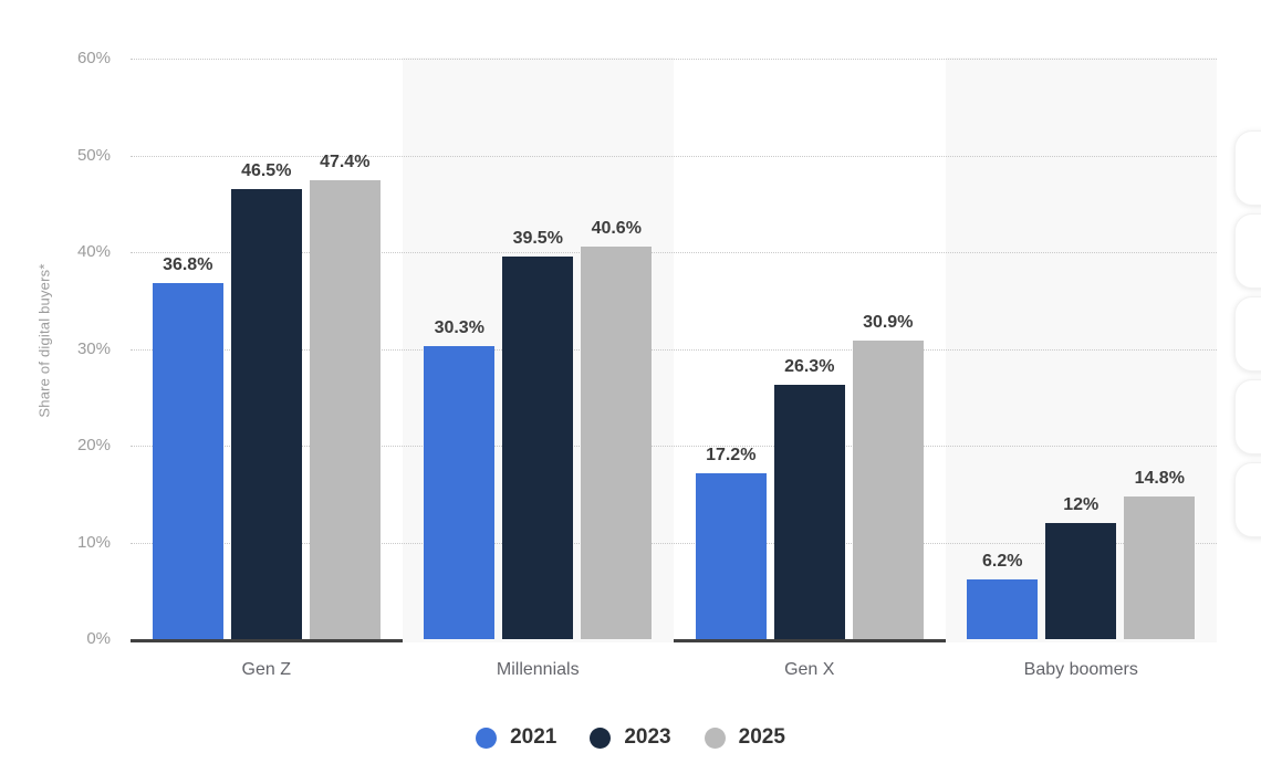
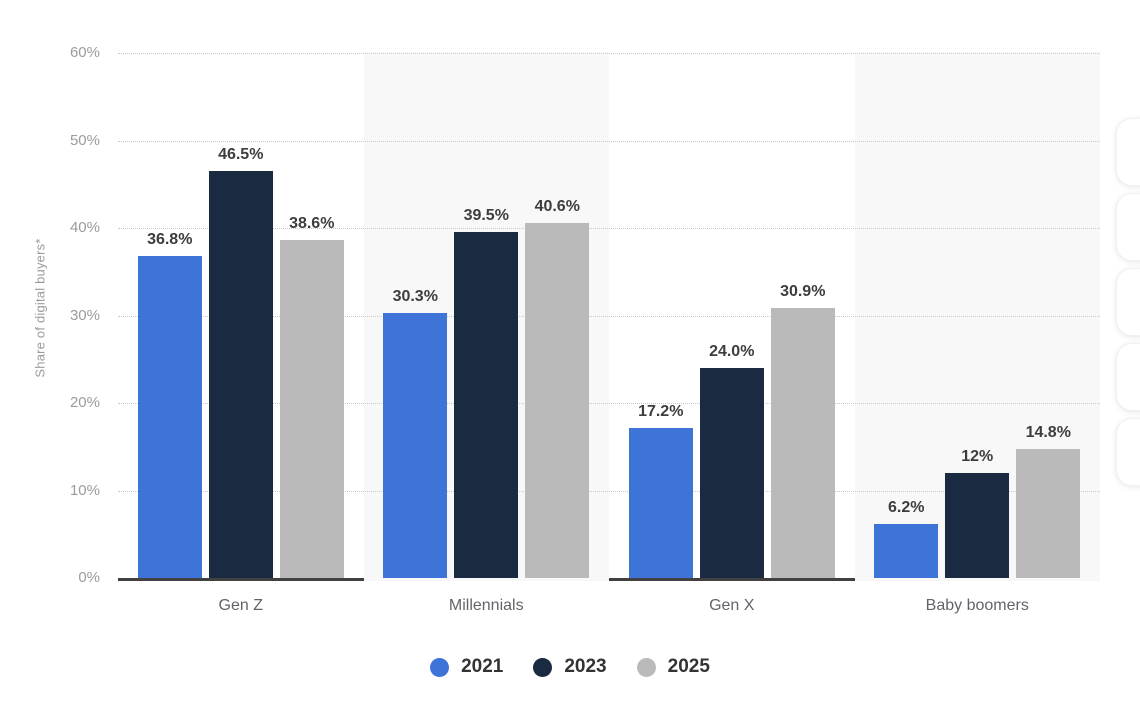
2025/Gen Z: 47.4% -> 38.6%
2023/Gen X: 26.3% -> 24.0%
